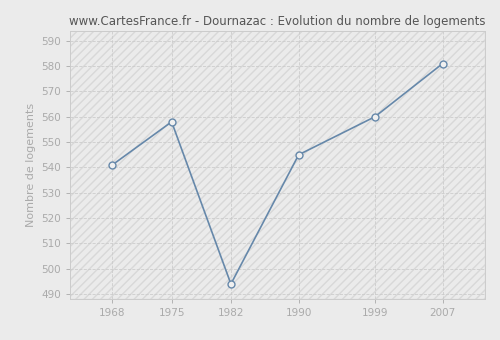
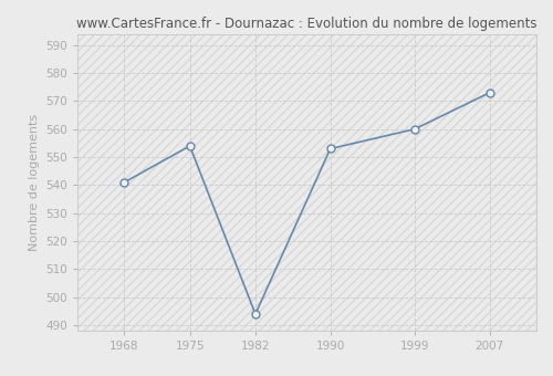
1975: 558 -> 554
1990: 545 -> 553
2007: 581 -> 573
